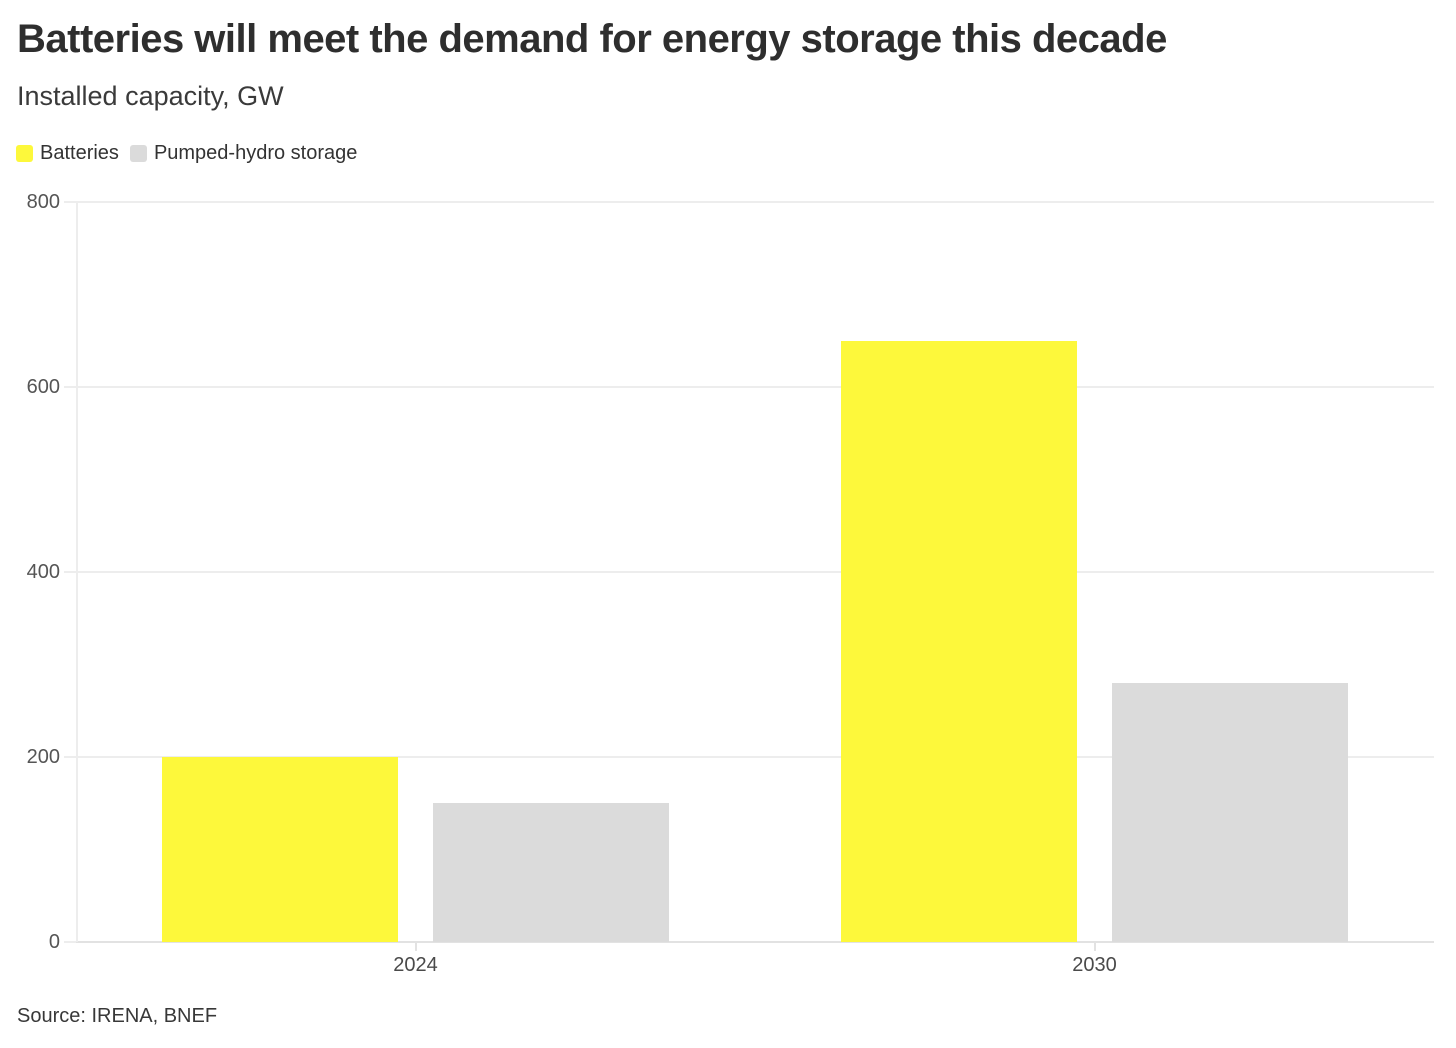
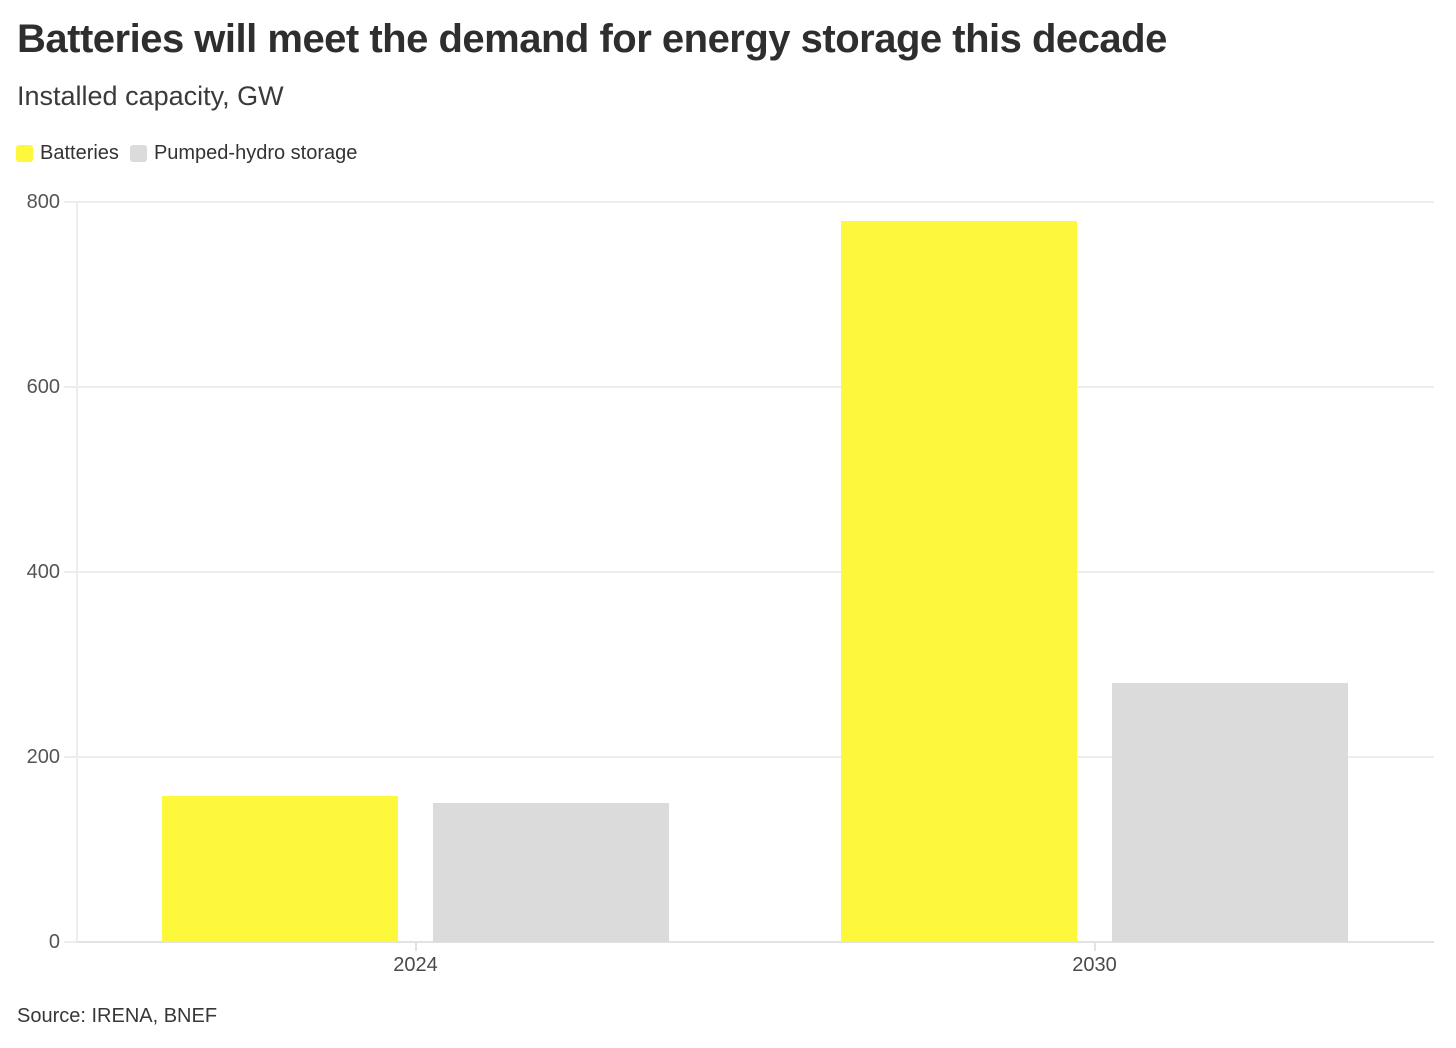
Batteries/2024: 200 -> 160
Batteries/2030: 650 -> 780
